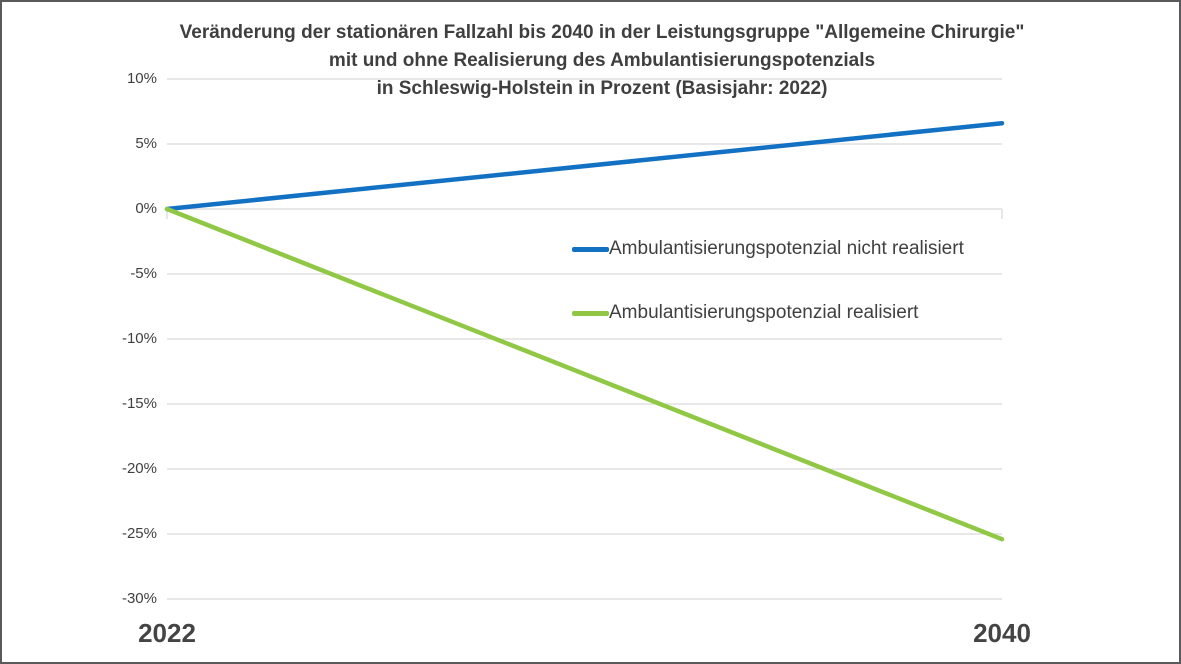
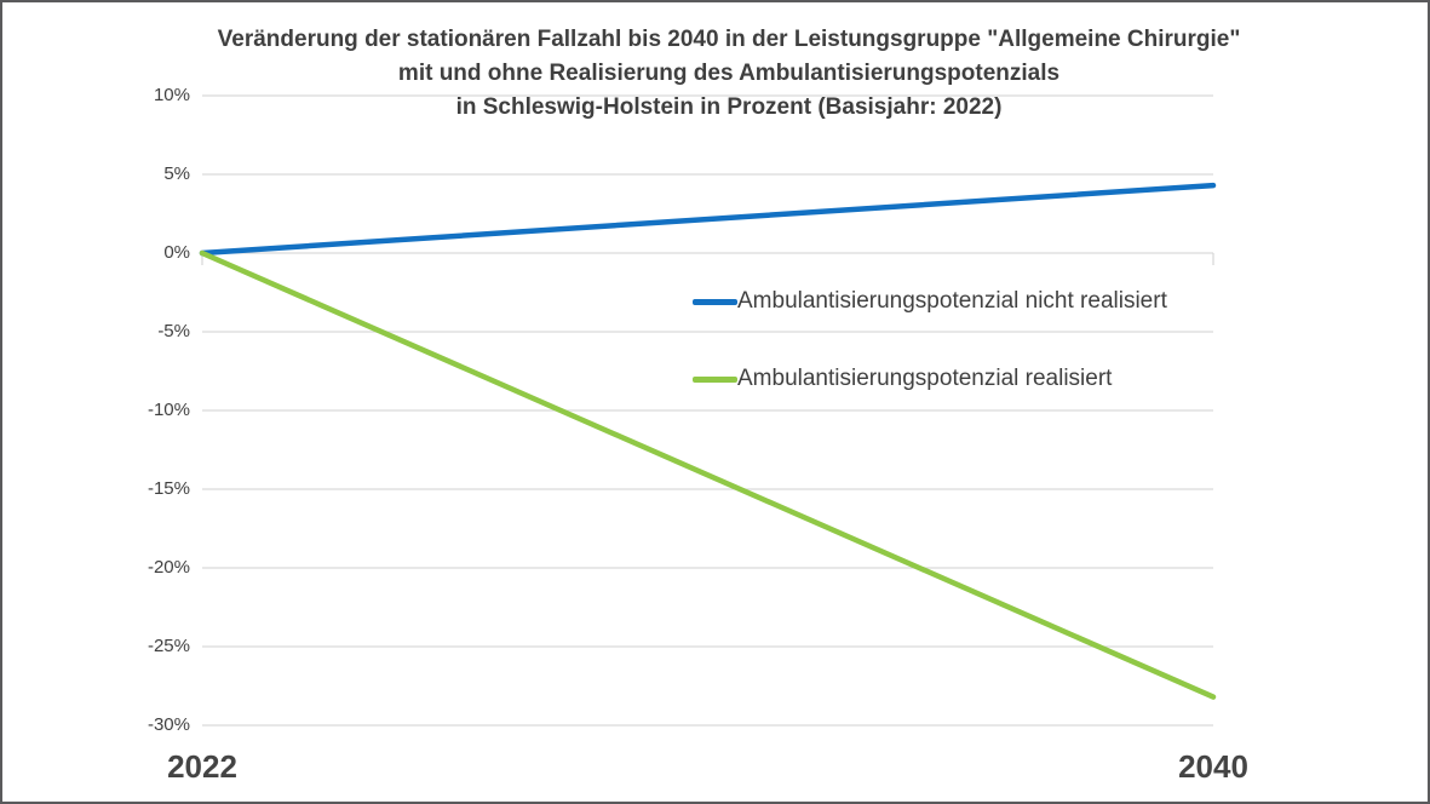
Ambulantisierungspotenzial nicht realisiert/2040: 6.6% -> 4.3%
Ambulantisierungspotenzial realisiert/2040: -25.4% -> -28.2%
